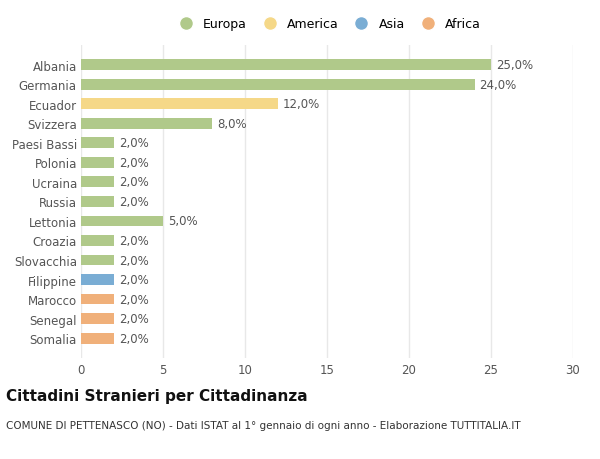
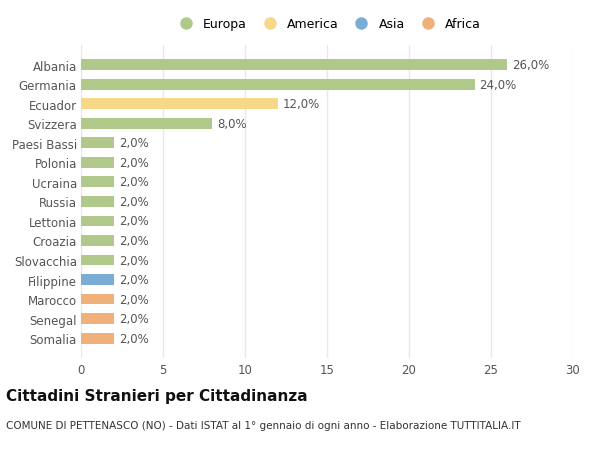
Albania: 25,0% -> 26,0%
Lettonia: 5,0% -> 2,0%
